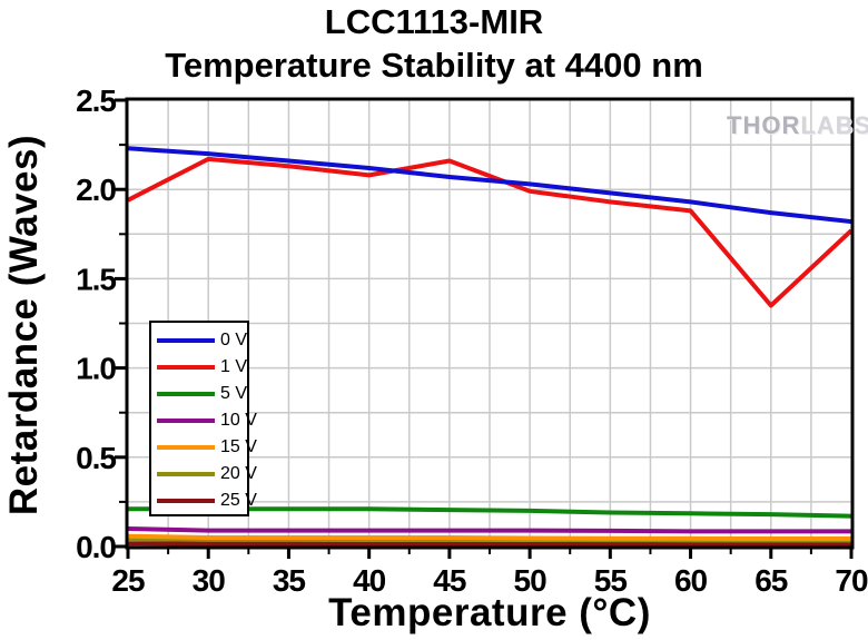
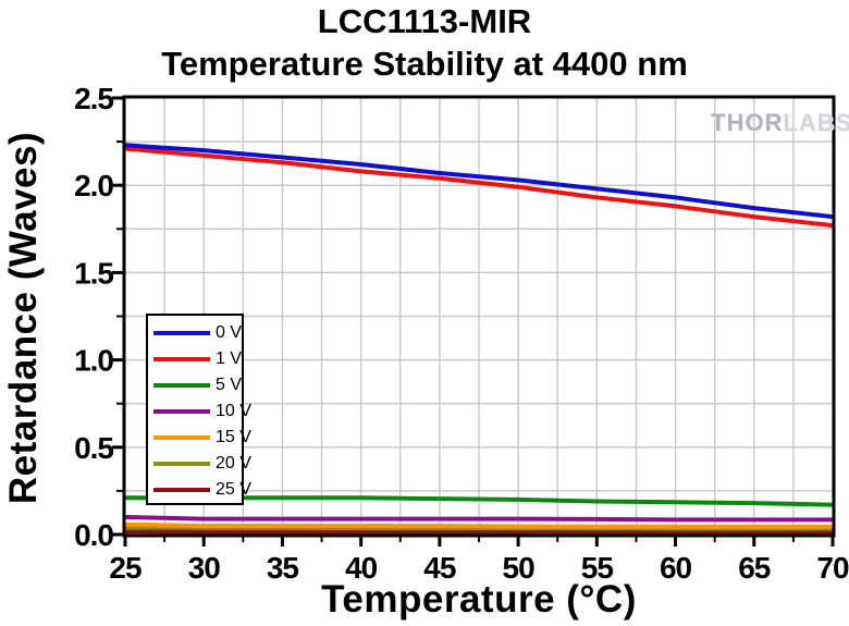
1 V/25: 1.94 -> 2.21
1 V/45: 2.16 -> 2.04
1 V/65: 1.35 -> 1.82
